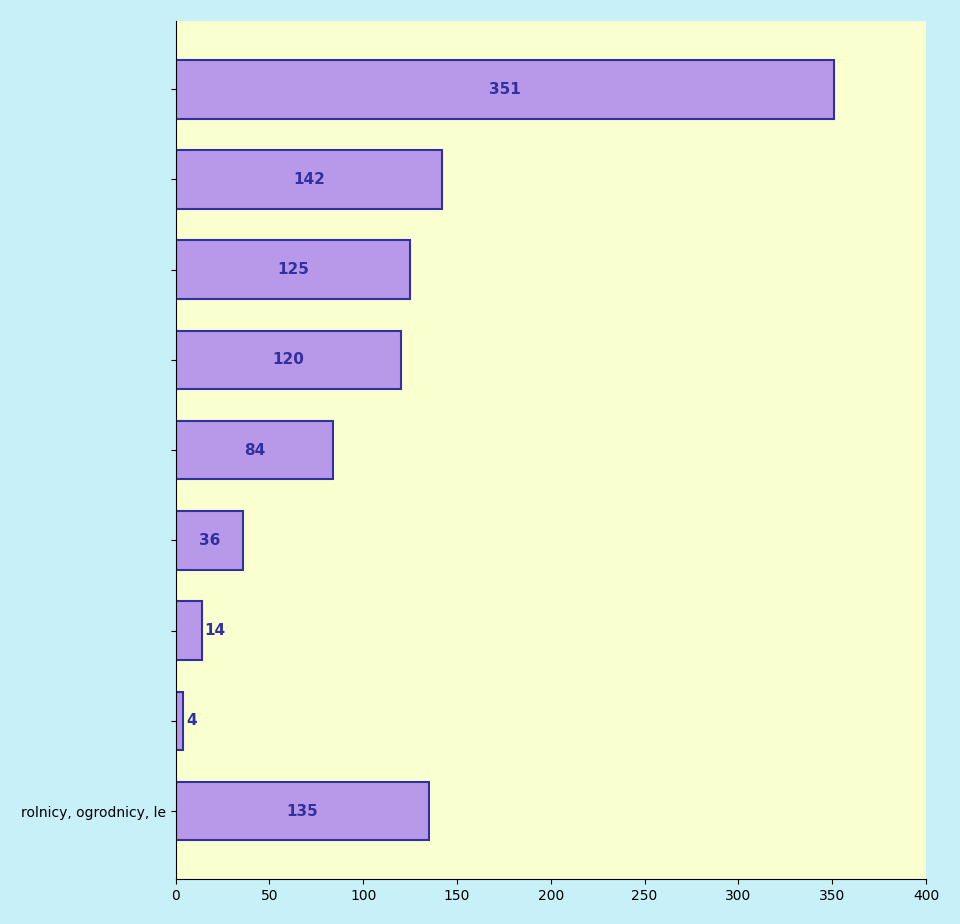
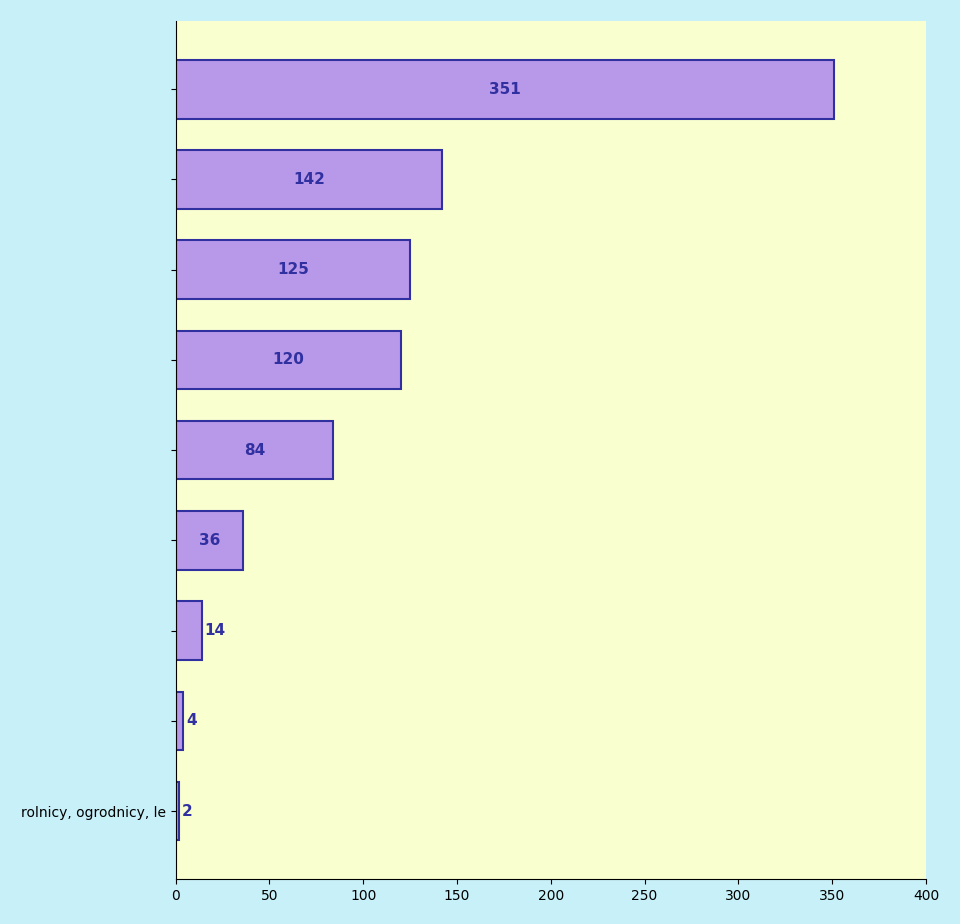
rolnicy, ogrodnicy, le: 135 -> 2
